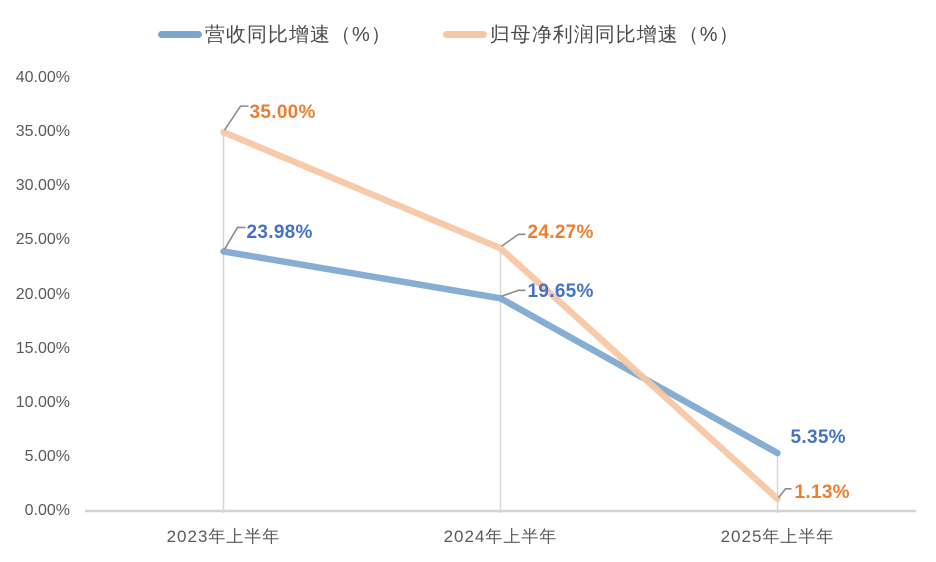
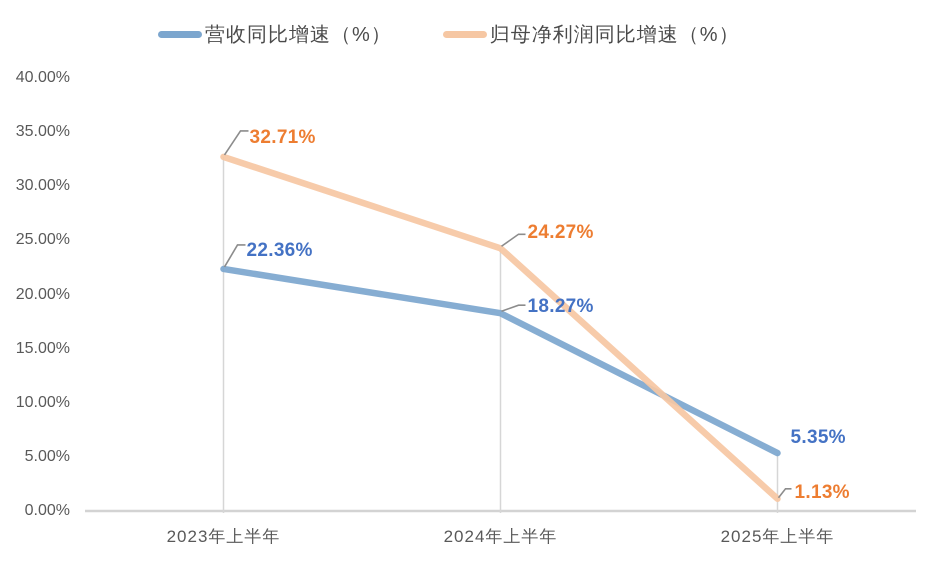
营收同比增速（%）/2023年上半年: 23.98% -> 22.36%
归母净利润同比增速（%）/2023年上半年: 35.00% -> 32.71%
营收同比增速（%）/2024年上半年: 19.65% -> 18.27%
